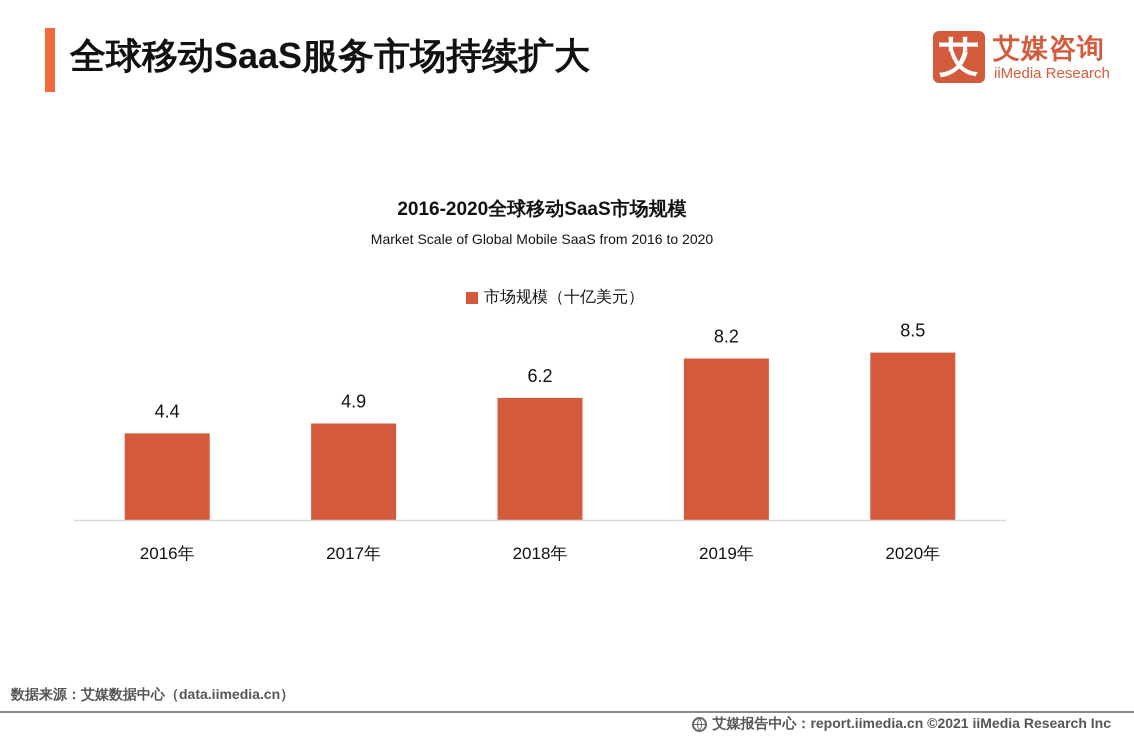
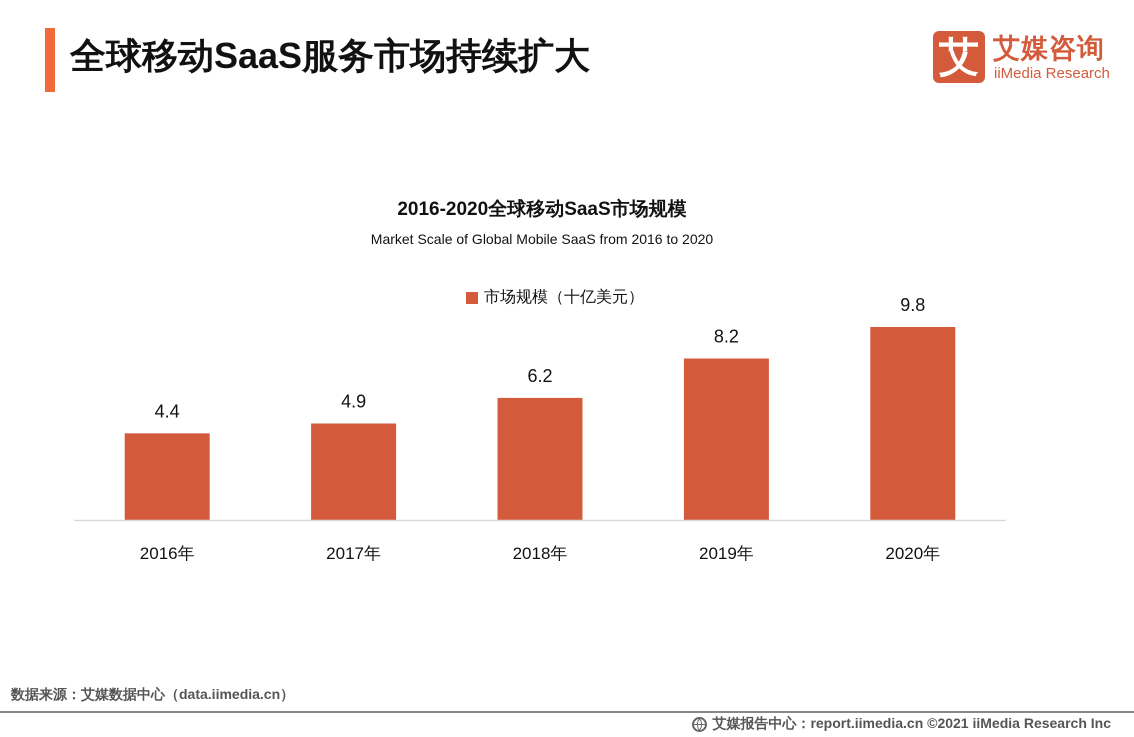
2020年: 8.5 -> 9.8
